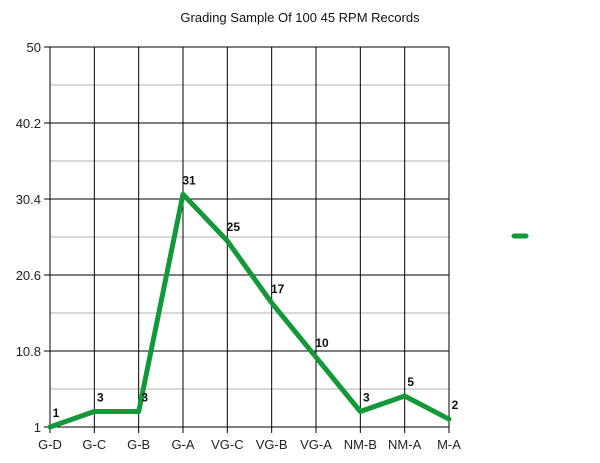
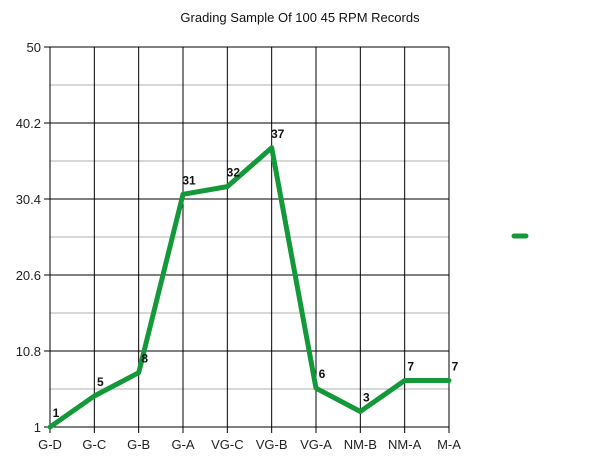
G-C: 3 -> 5
G-B: 3 -> 8
VG-C: 25 -> 32
VG-B: 17 -> 37
VG-A: 10 -> 6
NM-A: 5 -> 7
M-A: 2 -> 7
